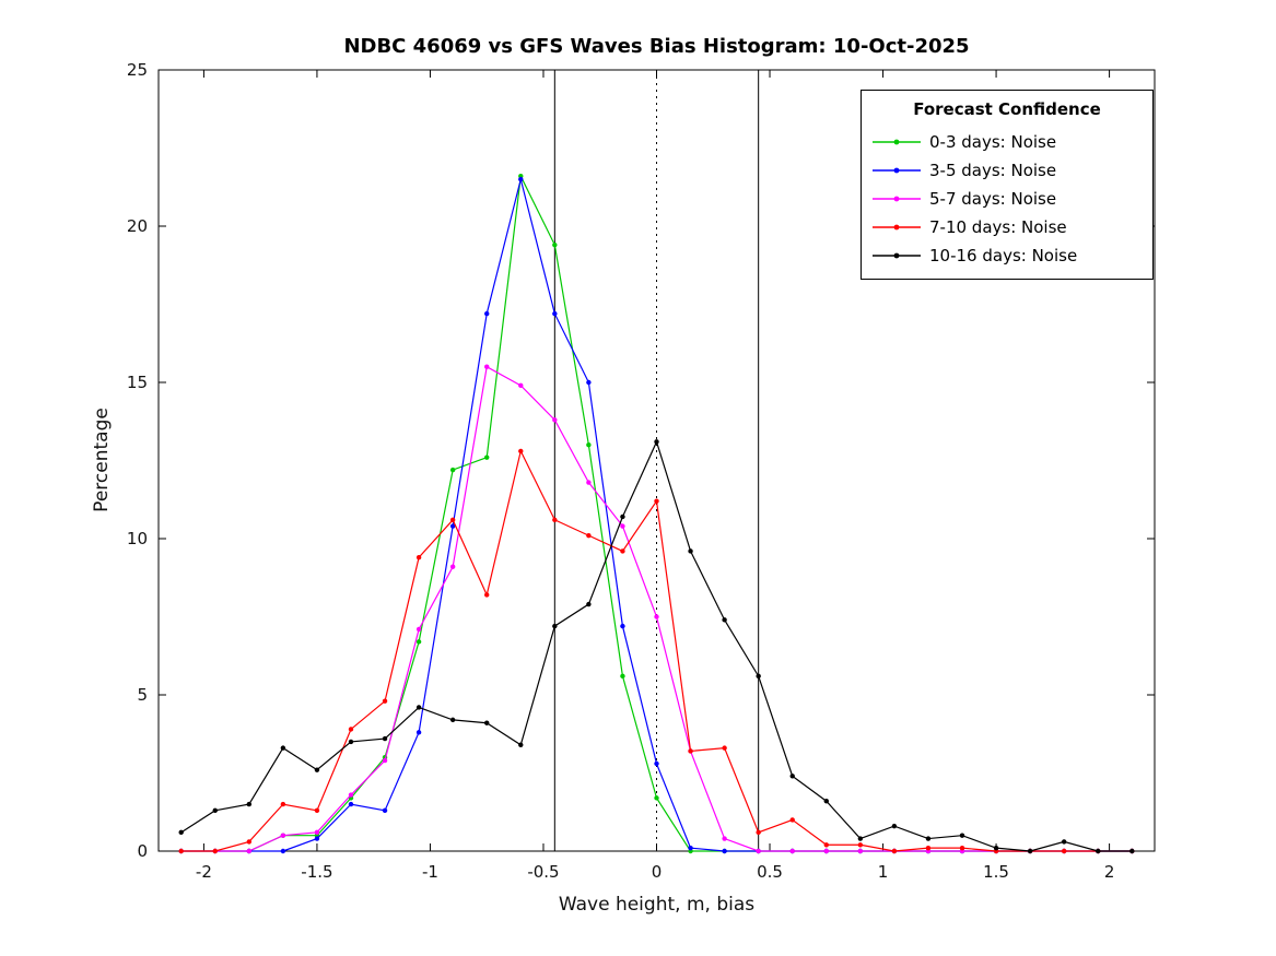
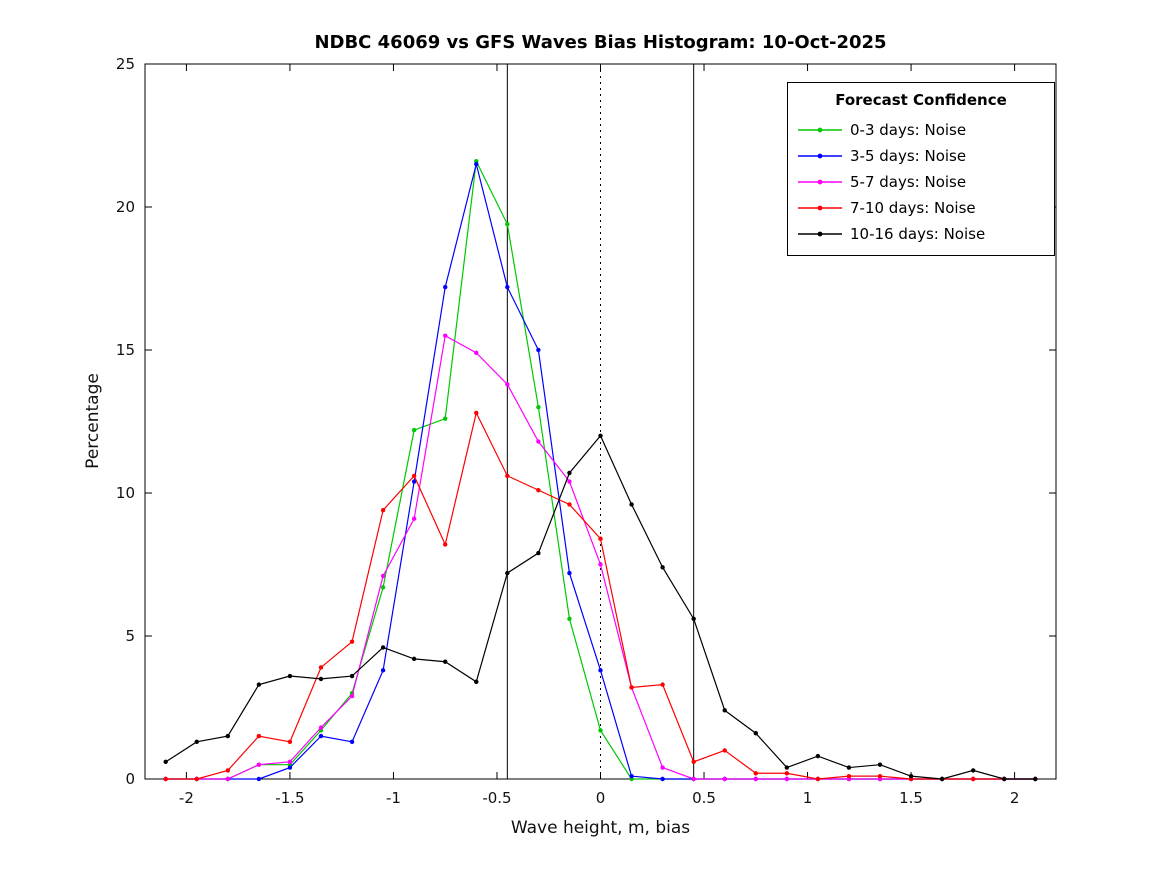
10-16 days: Noise/-1.5: 2,6 -> 3,6
3-5 days: Noise/0: 2,8 -> 3,8
7-10 days: Noise/0: 11,2 -> 8,4
10-16 days: Noise/0: 13,1 -> 12,0
